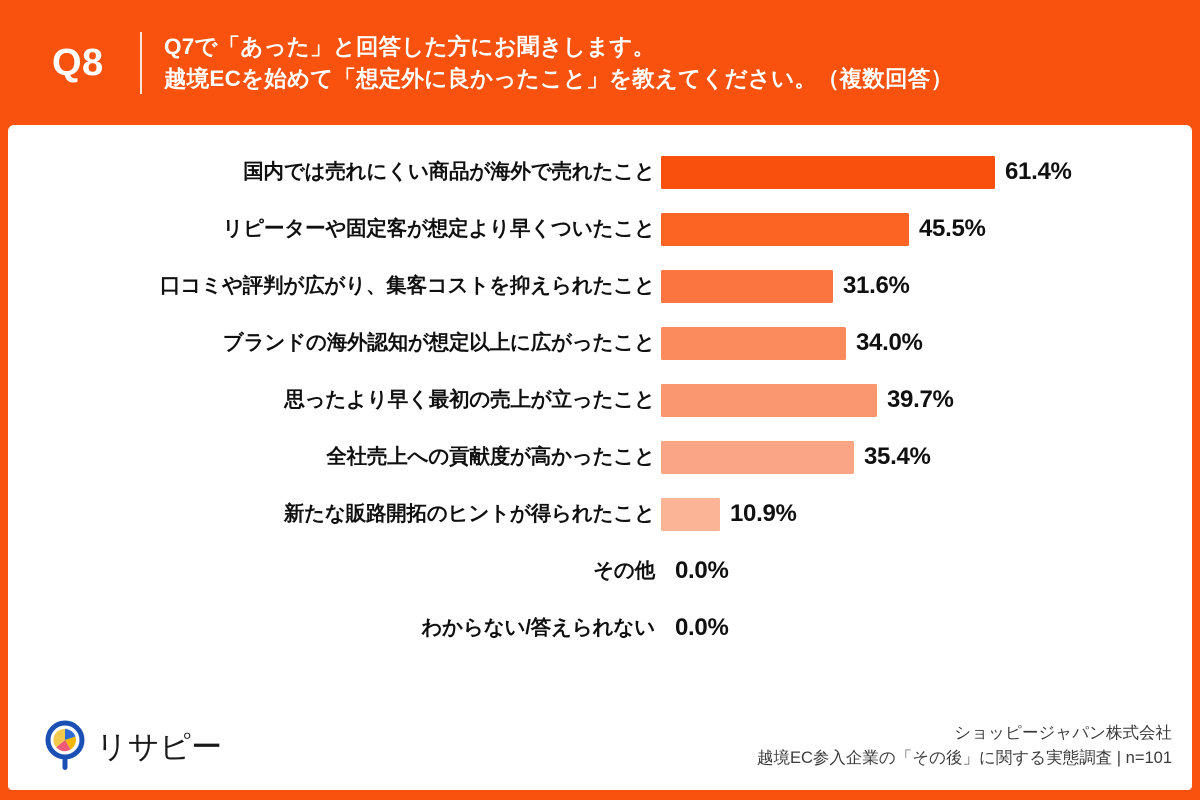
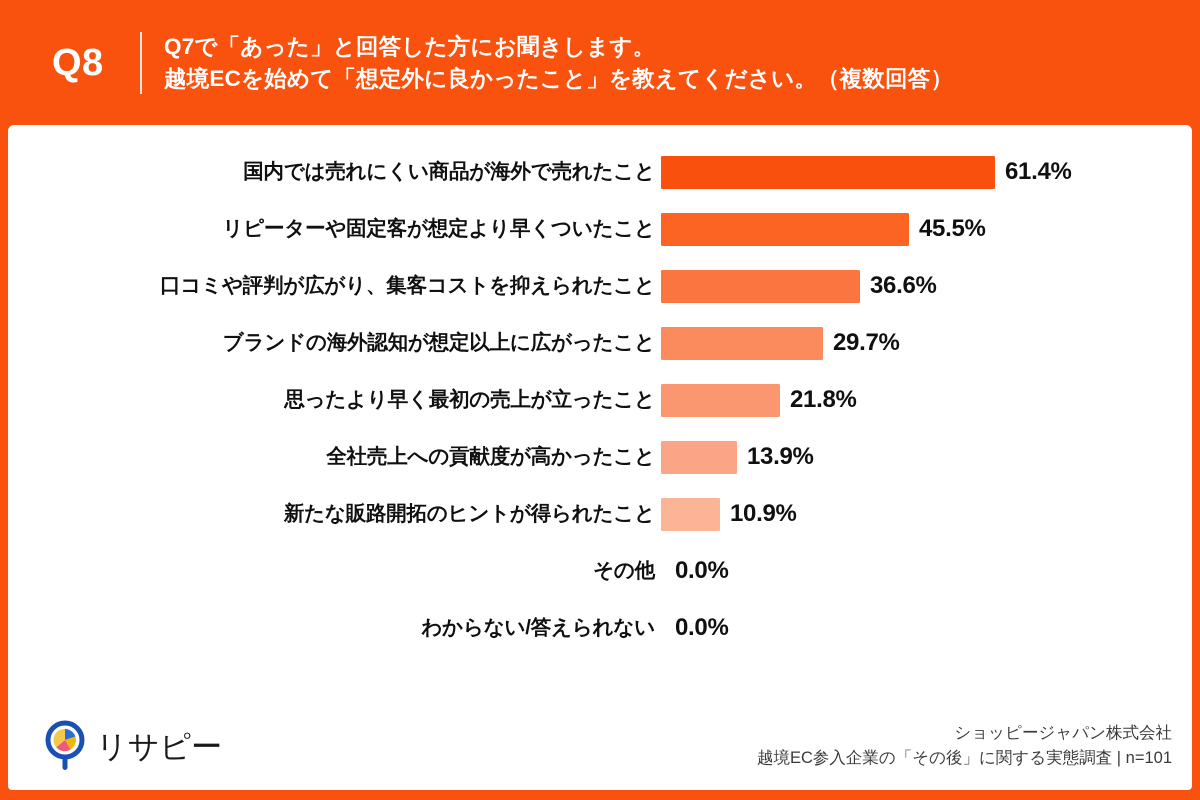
口コミや評判が広がり、集客コストを抑えられたこと: 31.6% -> 36.6%
ブランドの海外認知が想定以上に広がったこと: 34.0% -> 29.7%
思ったより早く最初の売上が立ったこと: 39.7% -> 21.8%
全社売上への貢献度が高かったこと: 35.4% -> 13.9%
